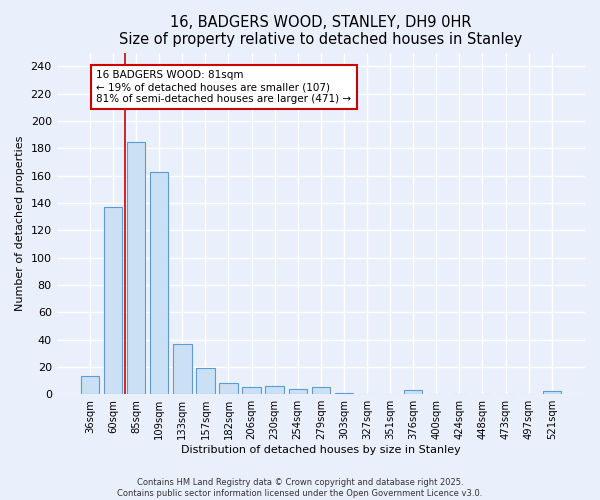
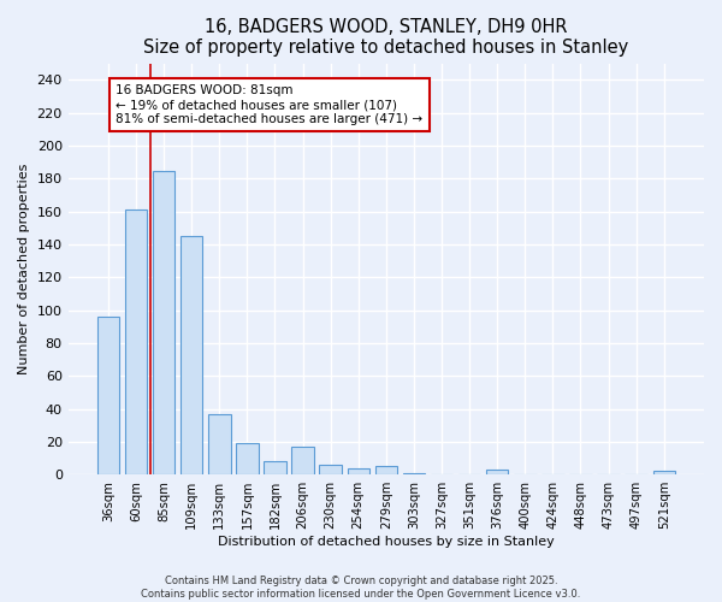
36sqm: 13 -> 96
60sqm: 137 -> 161
109sqm: 163 -> 145
206sqm: 5 -> 17
